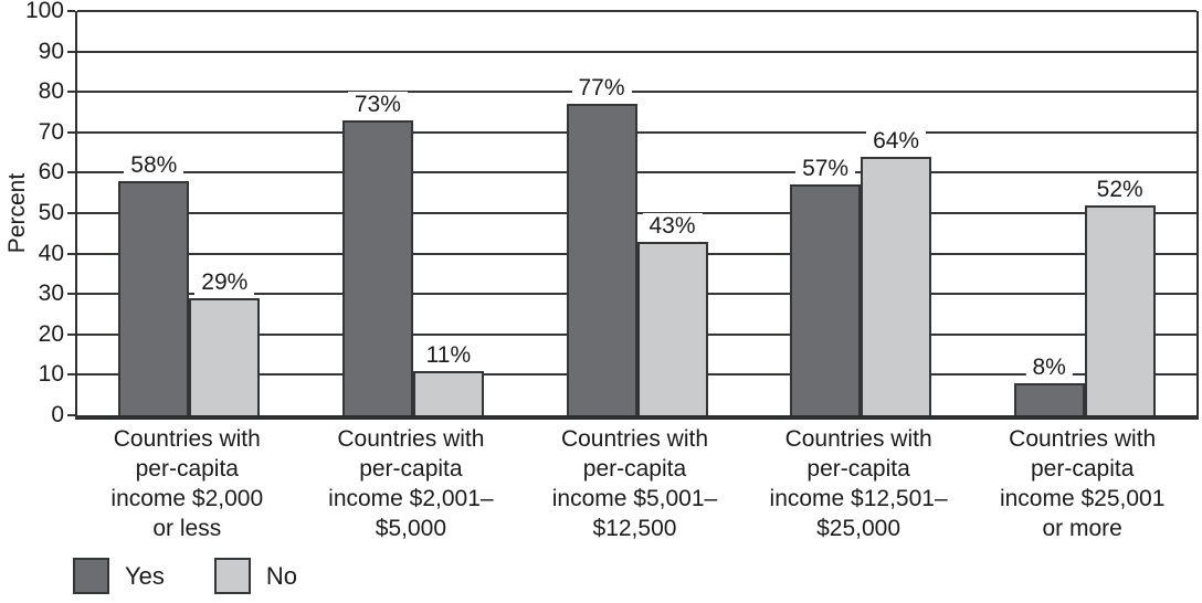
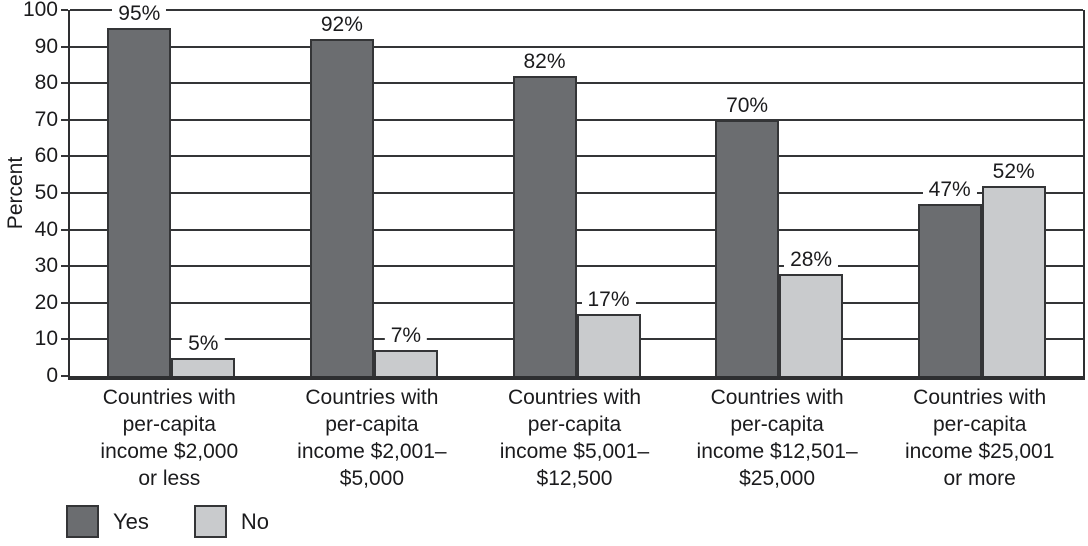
Yes/Countries with per-capita income $2,000 or less: 58% -> 95%
No/Countries with per-capita income $2,000 or less: 29% -> 5%
Yes/Countries with per-capita income $2,001– $5,000: 73% -> 92%
No/Countries with per-capita income $2,001– $5,000: 11% -> 7%
Yes/Countries with per-capita income $5,001– $12,500: 77% -> 82%
No/Countries with per-capita income $5,001– $12,500: 43% -> 17%
Yes/Countries with per-capita income $12,501– $25,000: 57% -> 70%
No/Countries with per-capita income $12,501– $25,000: 64% -> 28%
Yes/Countries with per-capita income $25,001 or more: 8% -> 47%
